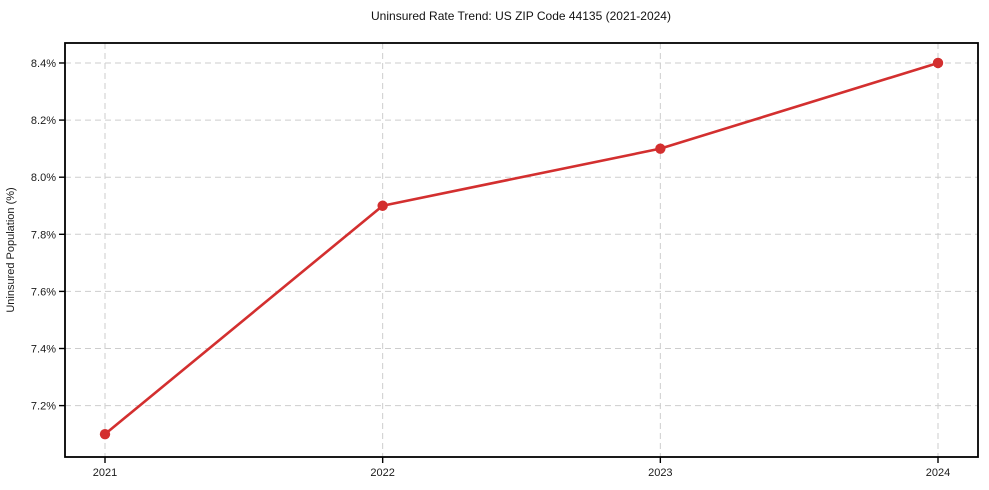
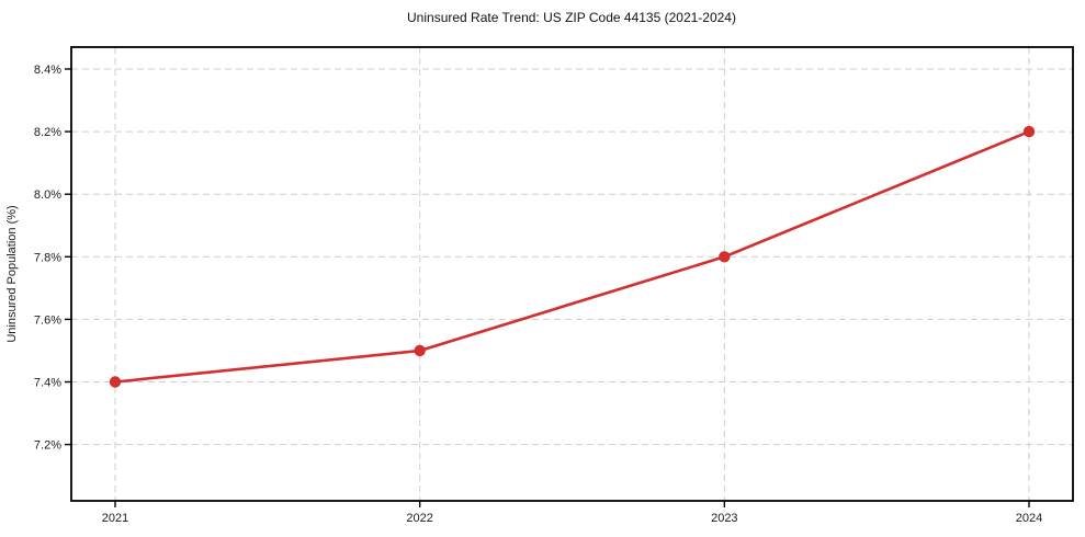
2021: 7.1% -> 7.4%
2022: 7.9% -> 7.5%
2023: 8.1% -> 7.8%
2024: 8.4% -> 8.2%
